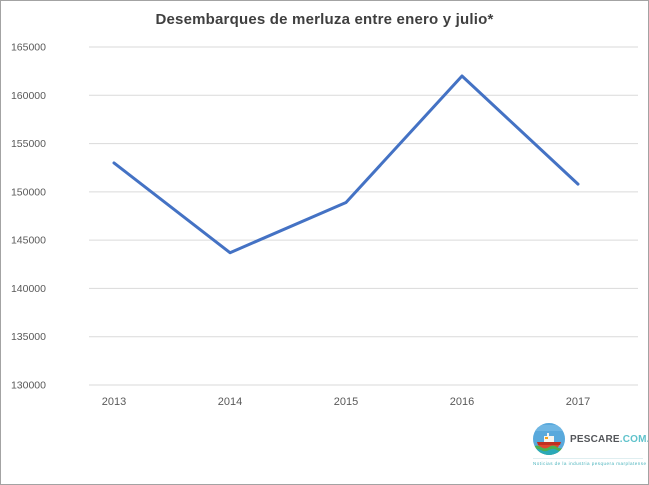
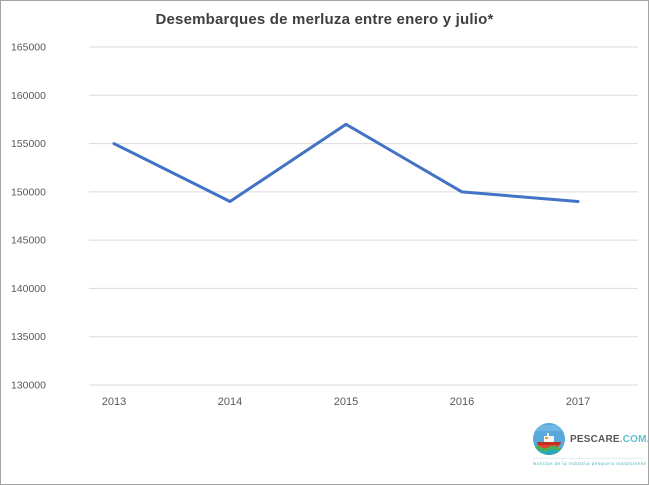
2013: 153000 -> 155000
2014: 144000 -> 149000
2015: 149000 -> 157000
2016: 162000 -> 150000
2017: 151000 -> 149000
